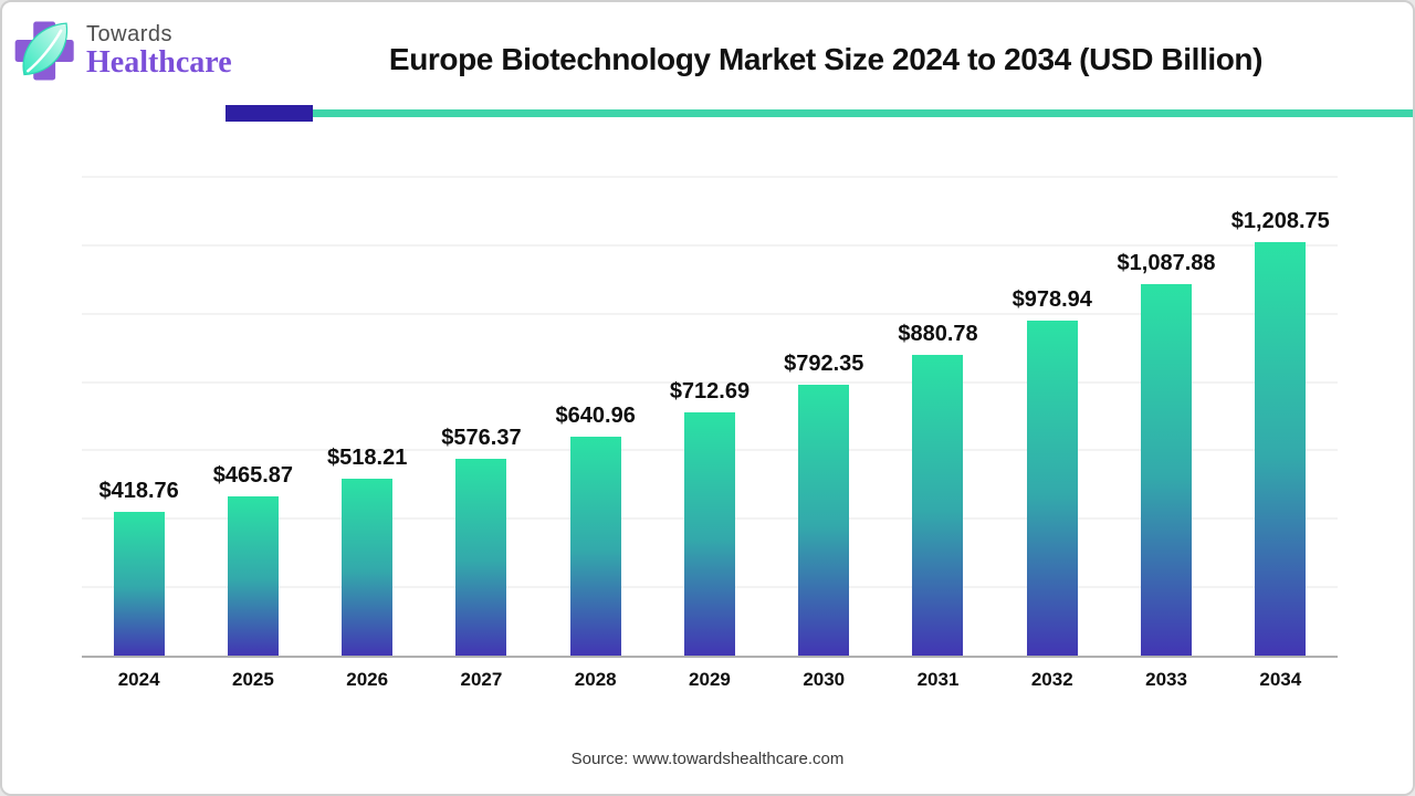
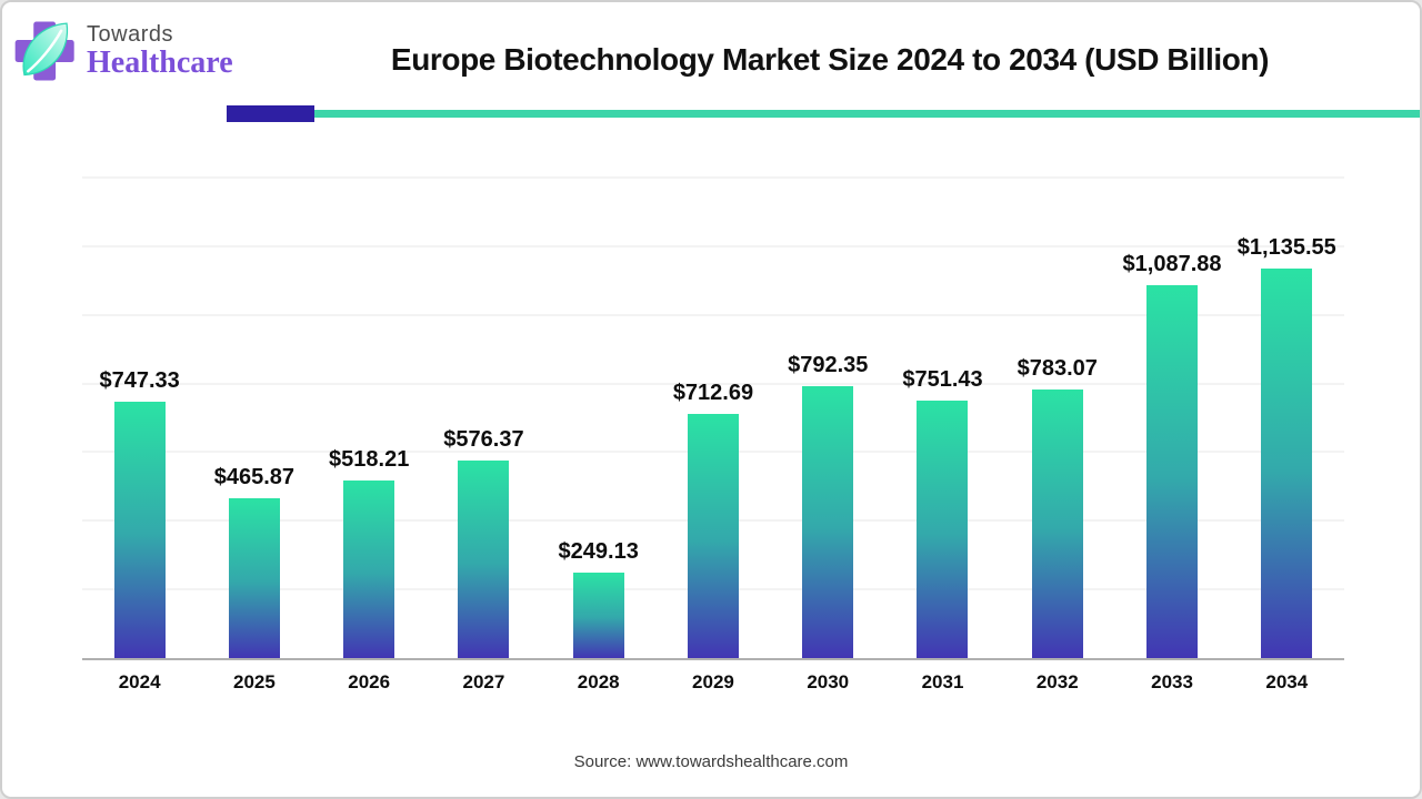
2024: $418.76 -> $747.33
2028: $640.96 -> $249.13
2031: $880.78 -> $751.43
2032: $978.94 -> $783.07
2034: $1,208.75 -> $1,135.55
